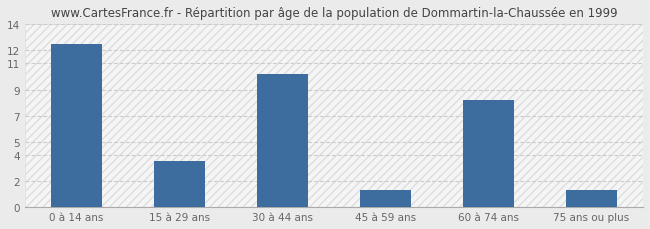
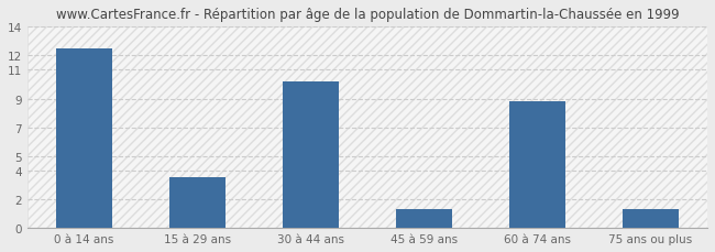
60 à 74 ans: 8.2 -> 8.8
